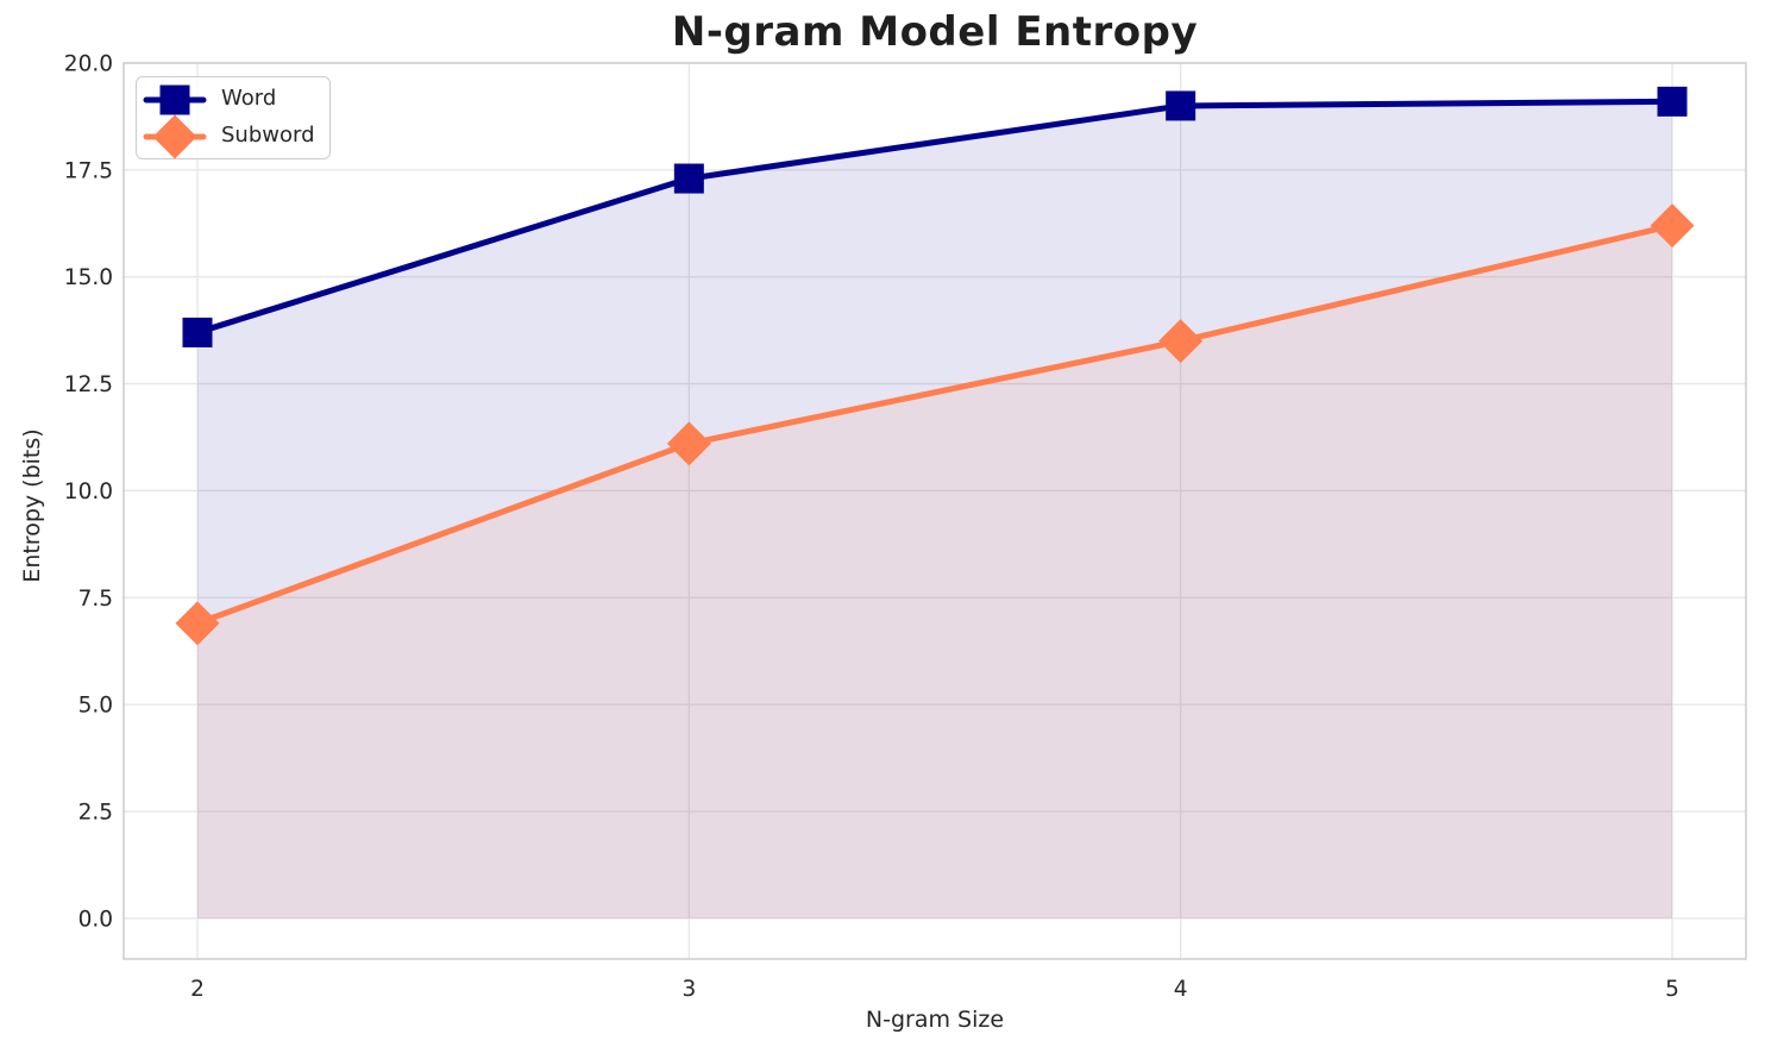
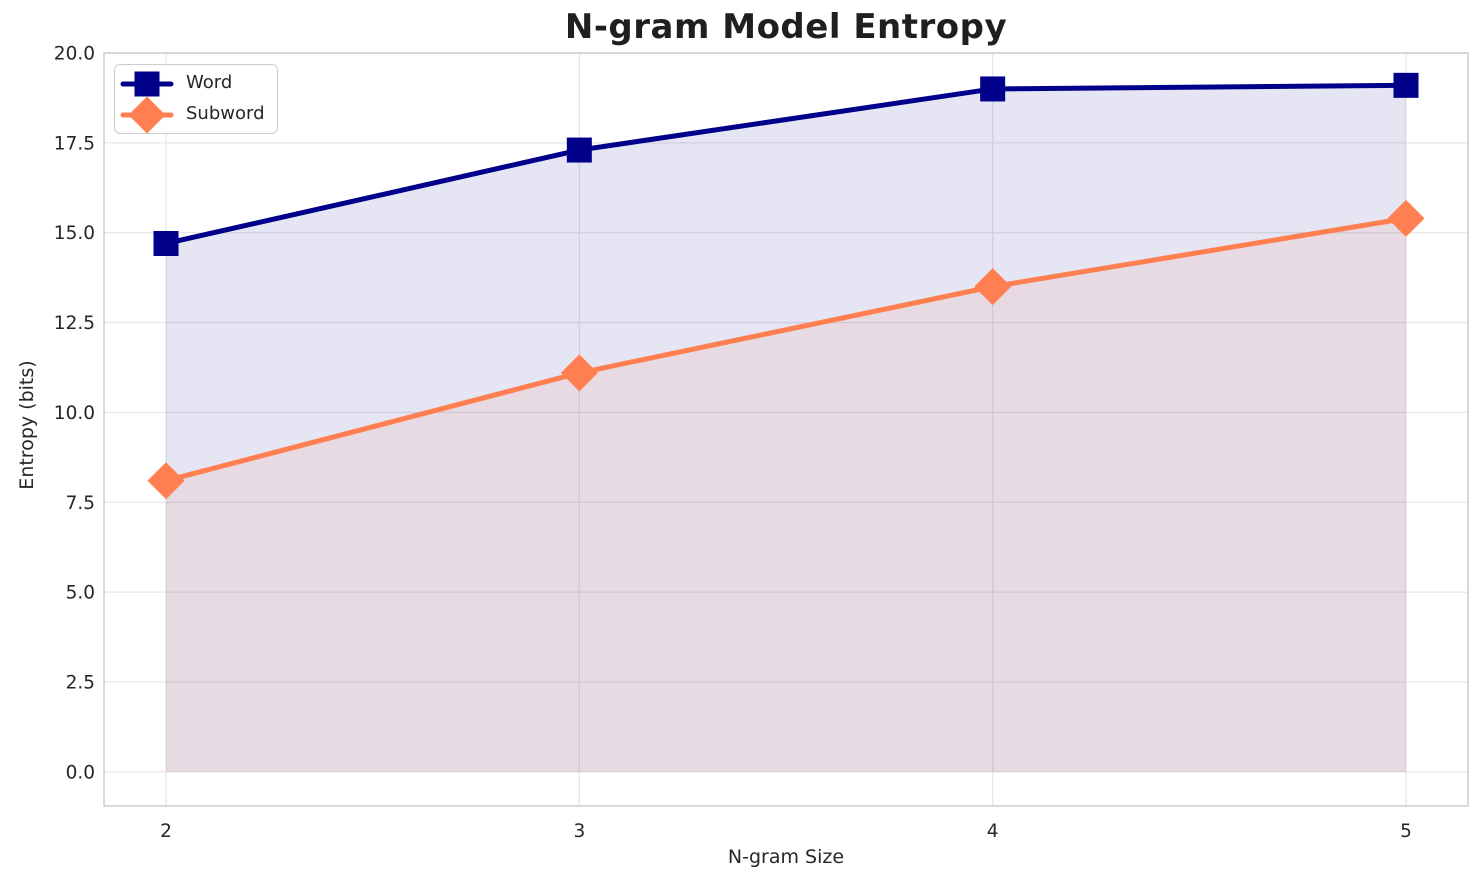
Word/2: 13.7 -> 14.7
Subword/2: 6.9 -> 8.1
Subword/5: 16.2 -> 15.4
